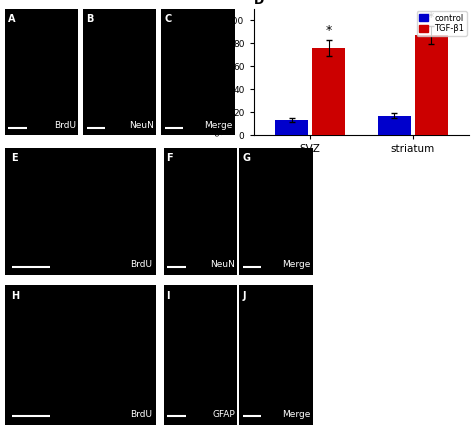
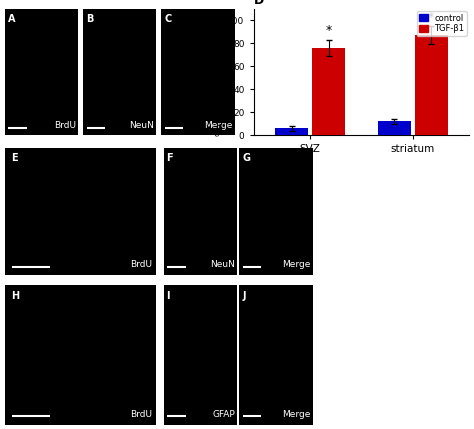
control/SVZ: 13 -> 6
control/striatum: 17 -> 12
